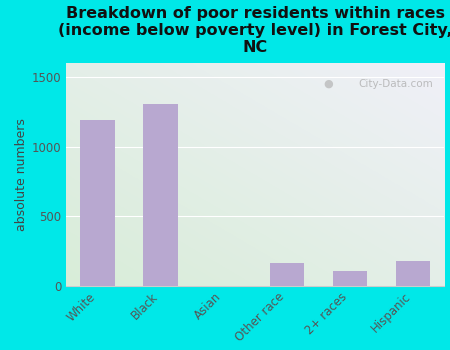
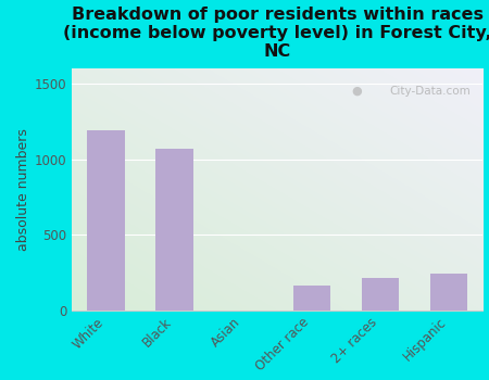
Black: 1310 -> 1070
2+ races: 100 -> 210
Hispanic: 180 -> 240
